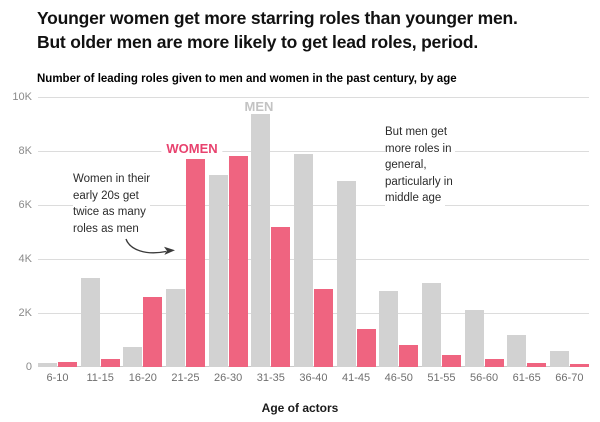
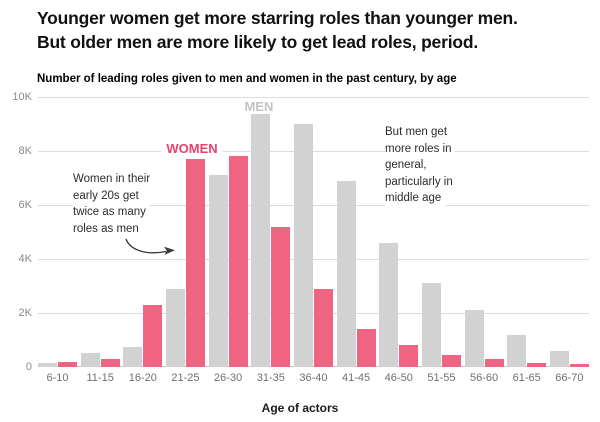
MEN/11-15: 3.3K -> 0.5K
WOMEN/16-20: 2.6K -> 2.3K
MEN/36-40: 7.9K -> 9.0K
MEN/46-50: 2.8K -> 4.6K
